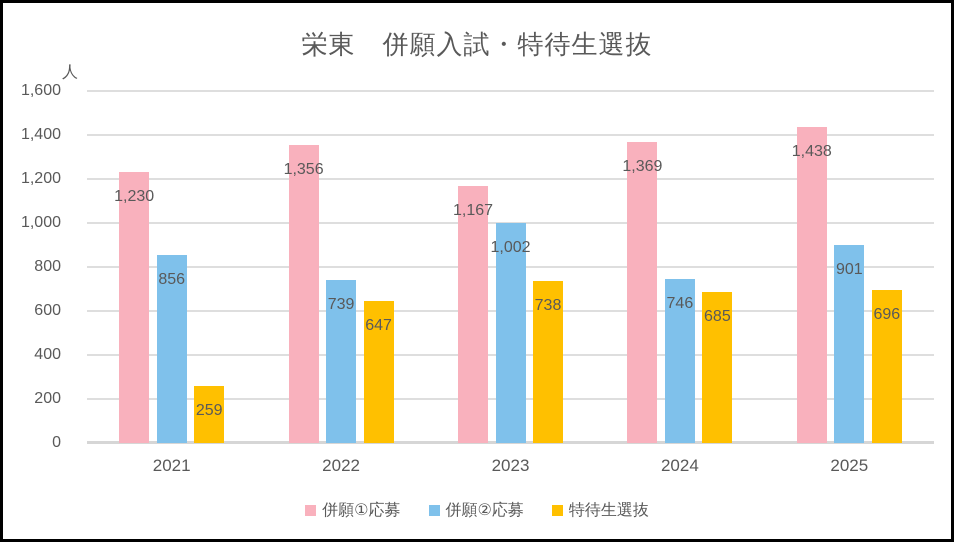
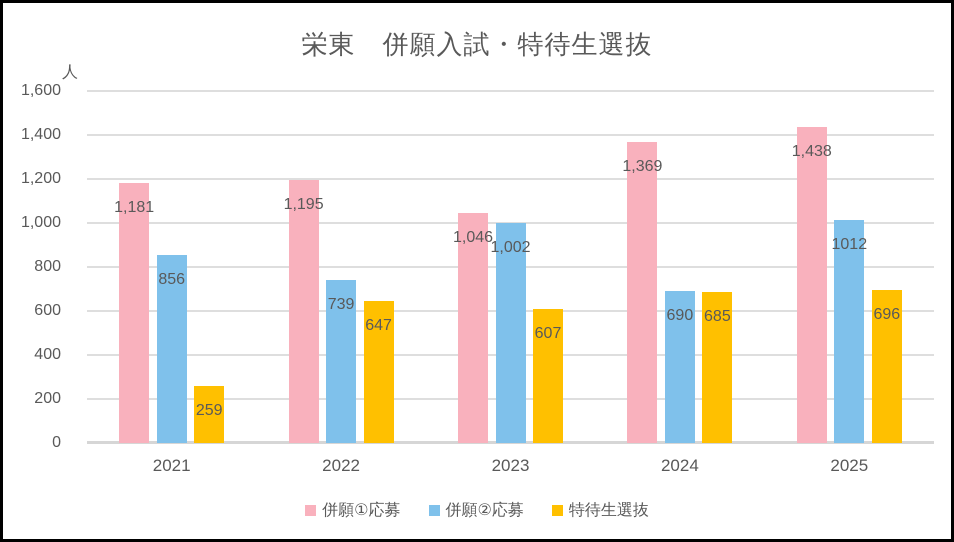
併願①応募/2021: 1,230 -> 1,181
併願①応募/2022: 1,356 -> 1,195
併願①応募/2023: 1,167 -> 1,046
特待生選抜/2023: 738 -> 607
併願②応募/2024: 746 -> 690
併願②応募/2025: 901 -> 1012
